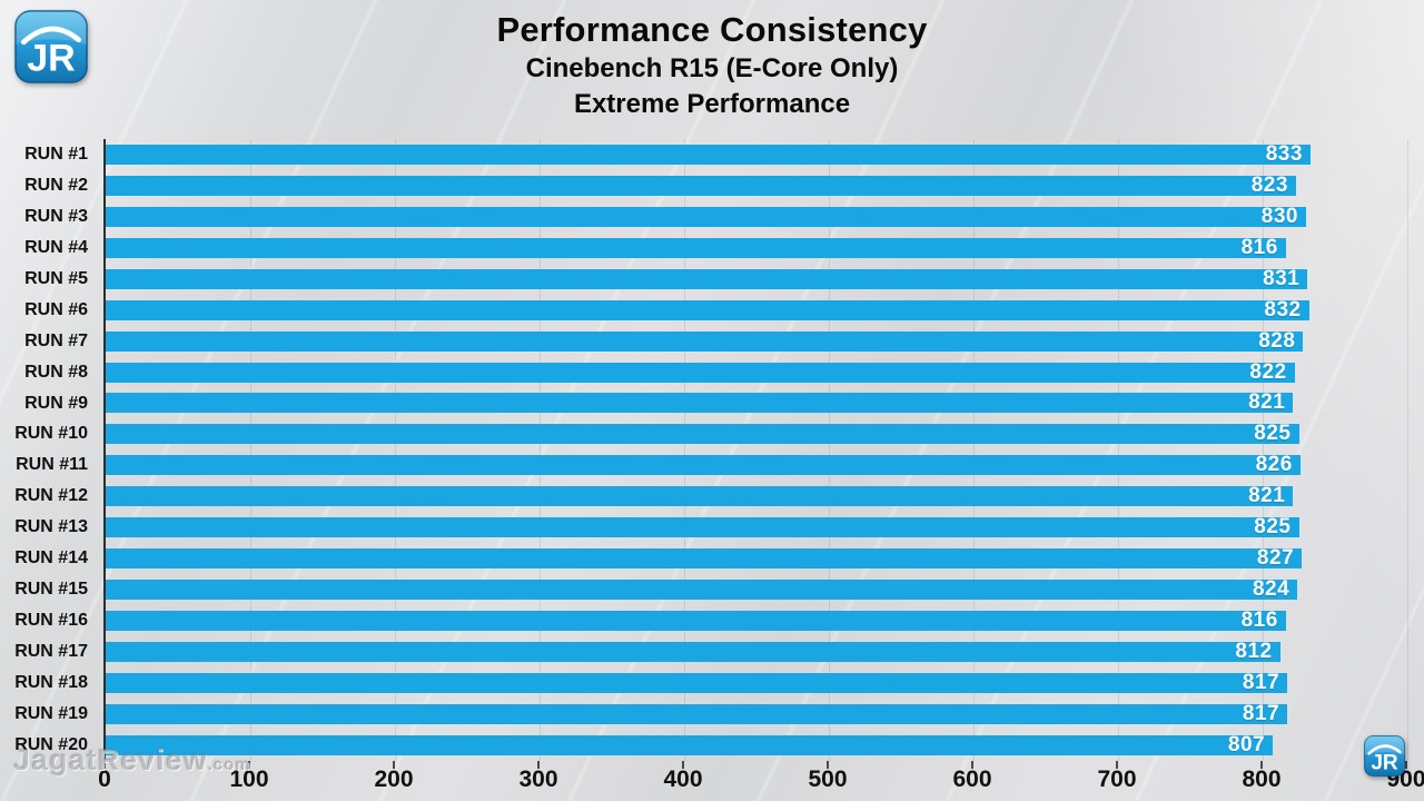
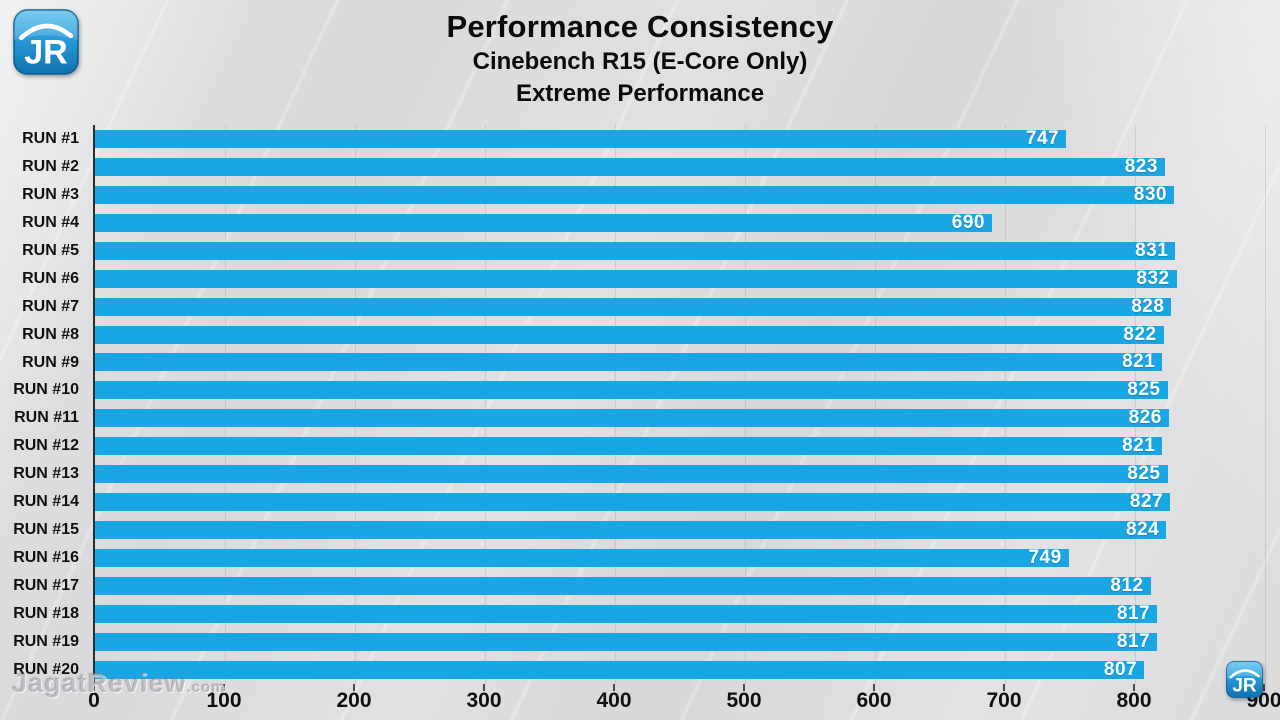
RUN #1: 833 -> 747
RUN #4: 816 -> 690
RUN #16: 816 -> 749
